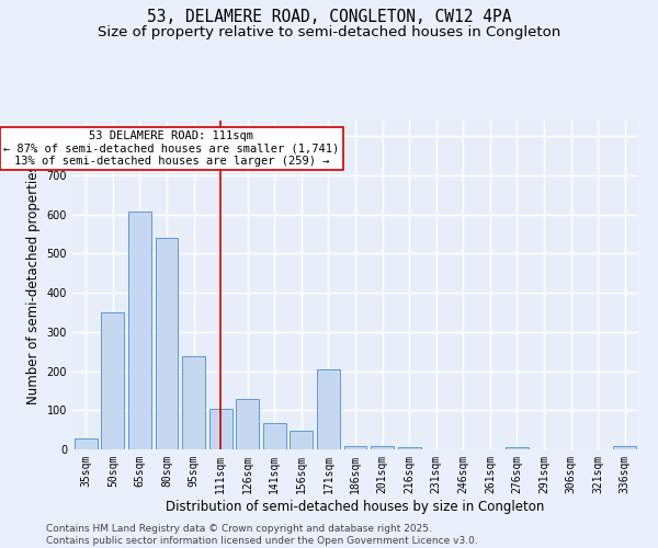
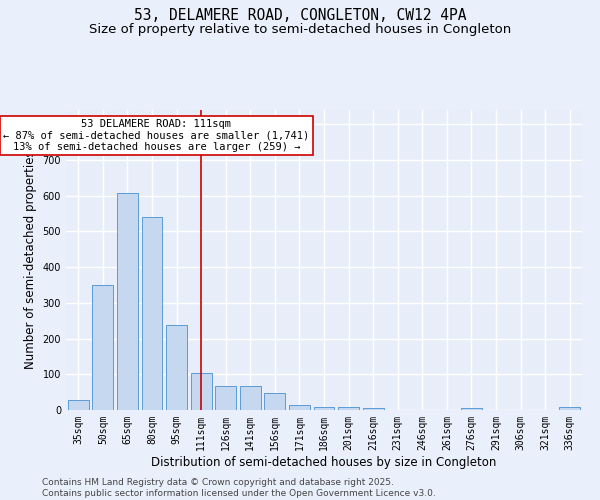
126sqm: 130 -> 67
171sqm: 205 -> 15
